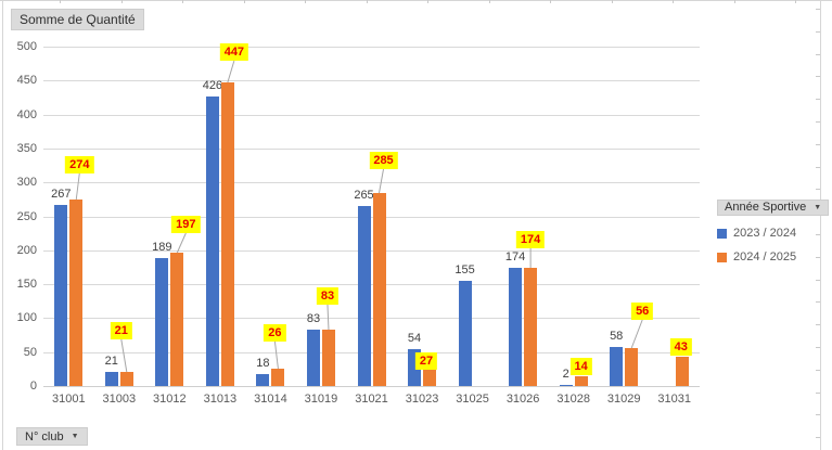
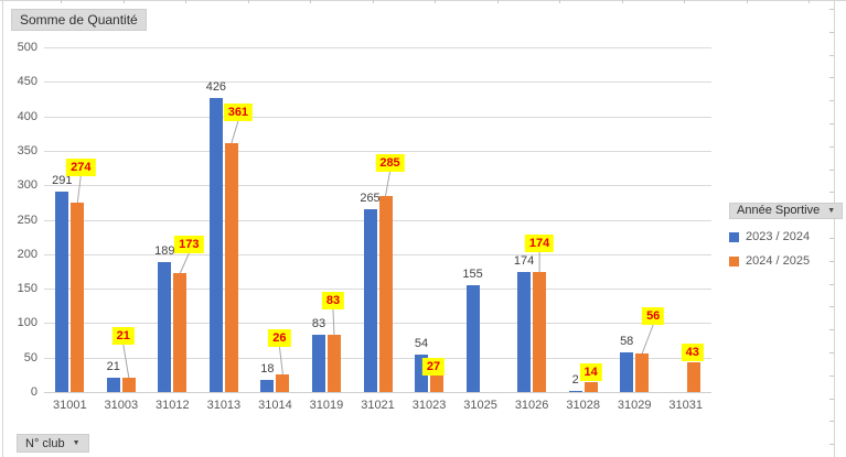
2023 / 2024/31001: 267 -> 291
2024 / 2025/31012: 197 -> 173
2024 / 2025/31013: 447 -> 361
